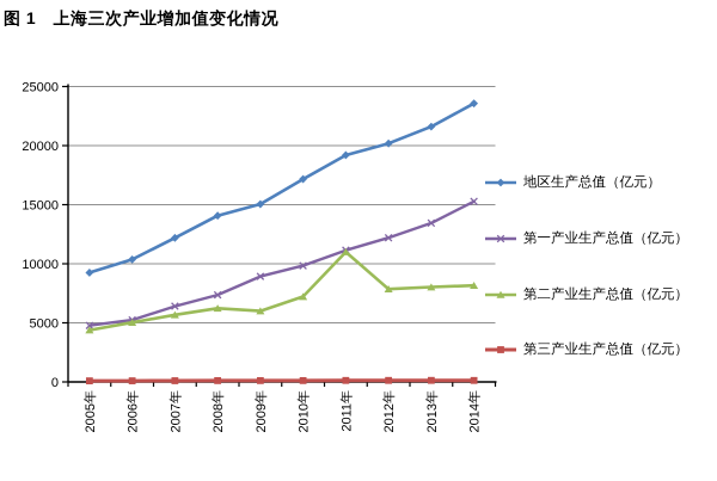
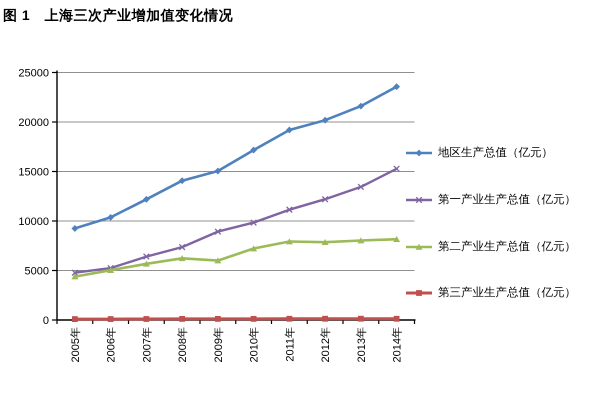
第二产业生产总值（亿元）/2011年: 11000 -> 8000
